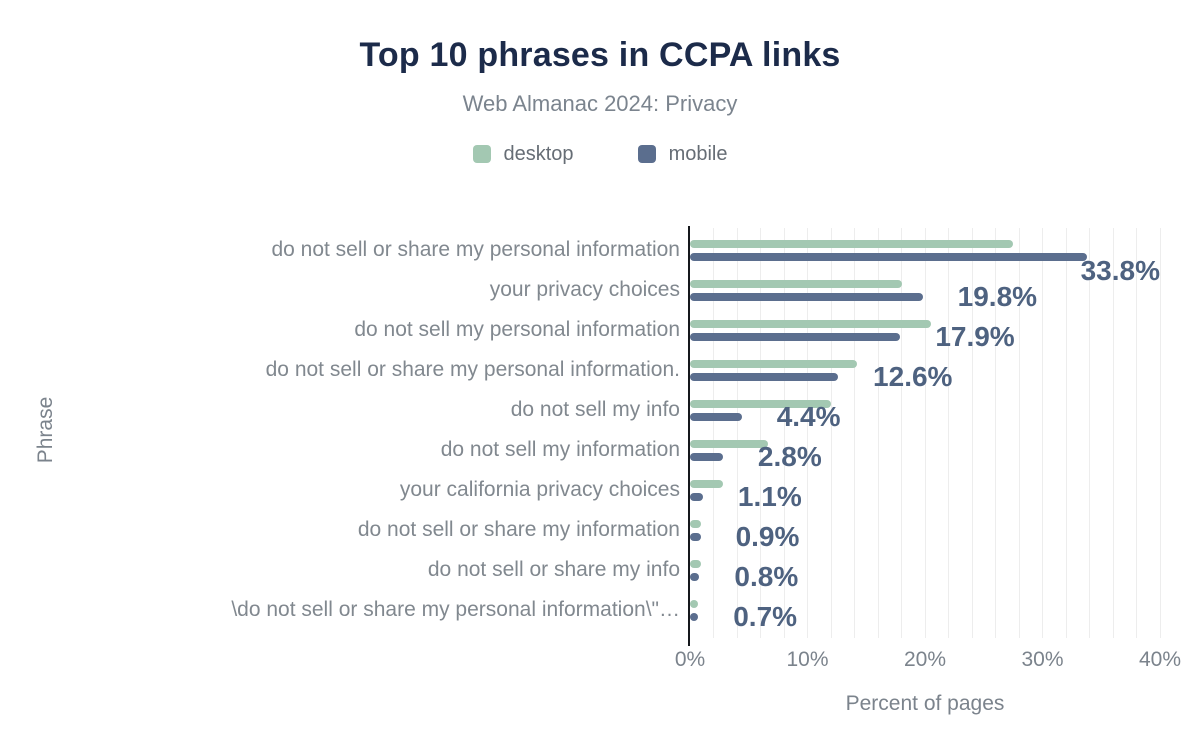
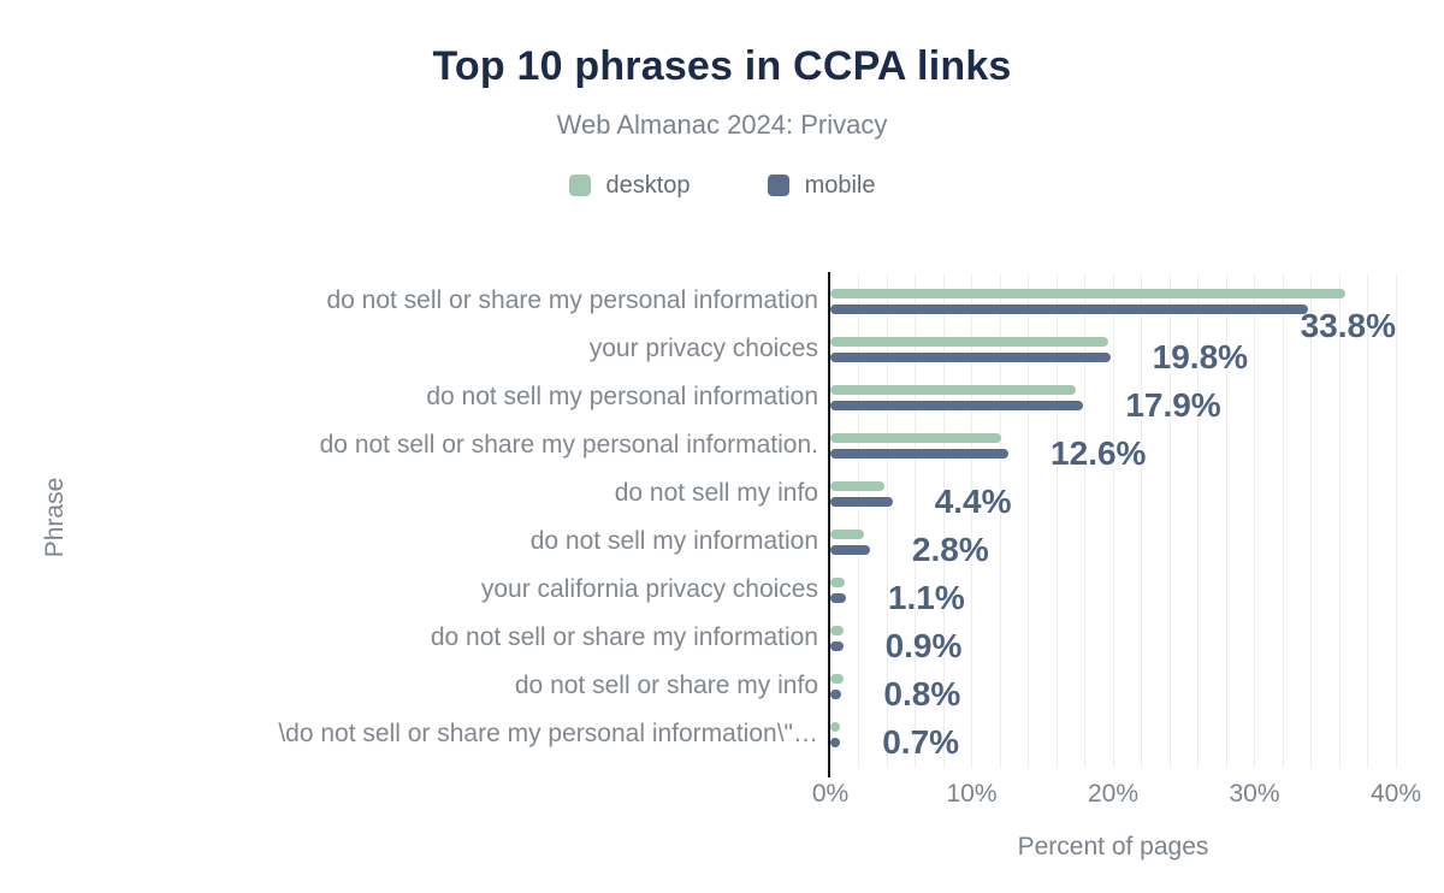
desktop/do not sell or share my personal information: 27.5% -> 36.4%
desktop/your privacy choices: 18.0% -> 19.7%
desktop/do not sell my personal information: 20.5% -> 17.4%
desktop/do not sell or share my personal information.: 14.2% -> 12.1%
desktop/do not sell my info: 12.0% -> 3.8%
desktop/do not sell my information: 6.6% -> 2.4%
desktop/your california privacy choices: 2.8% -> 1.0%
